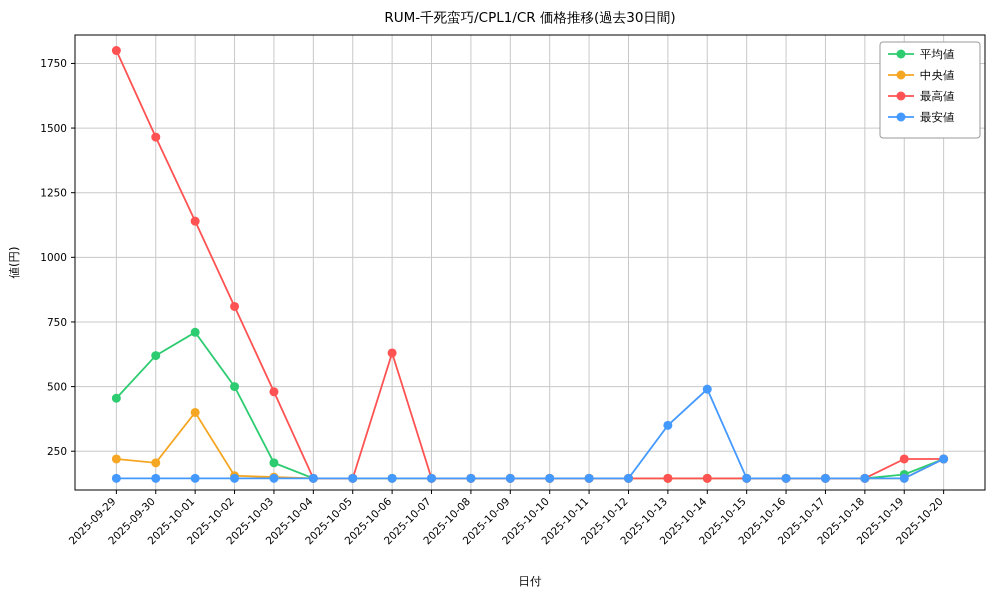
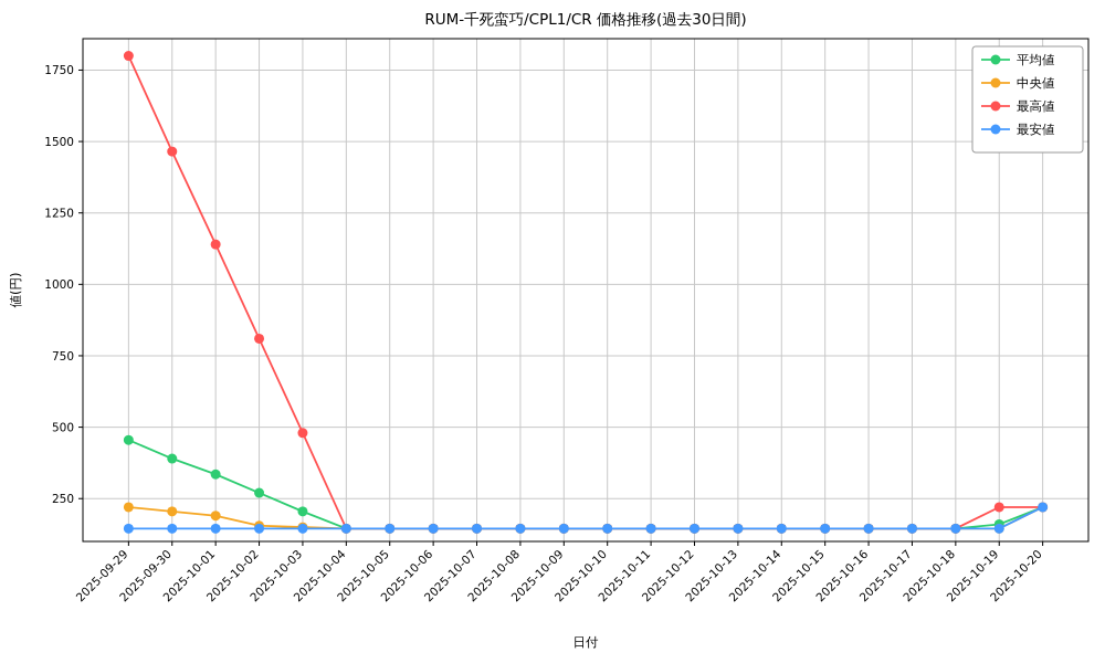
平均値/2025-09-30: 620 -> 390
平均値/2025-10-01: 710 -> 340
中央値/2025-10-01: 400 -> 190
平均値/2025-10-02: 500 -> 270
最高値/2025-10-06: 630 -> 140
最安値/2025-10-13: 350 -> 140
最安値/2025-10-14: 490 -> 140
